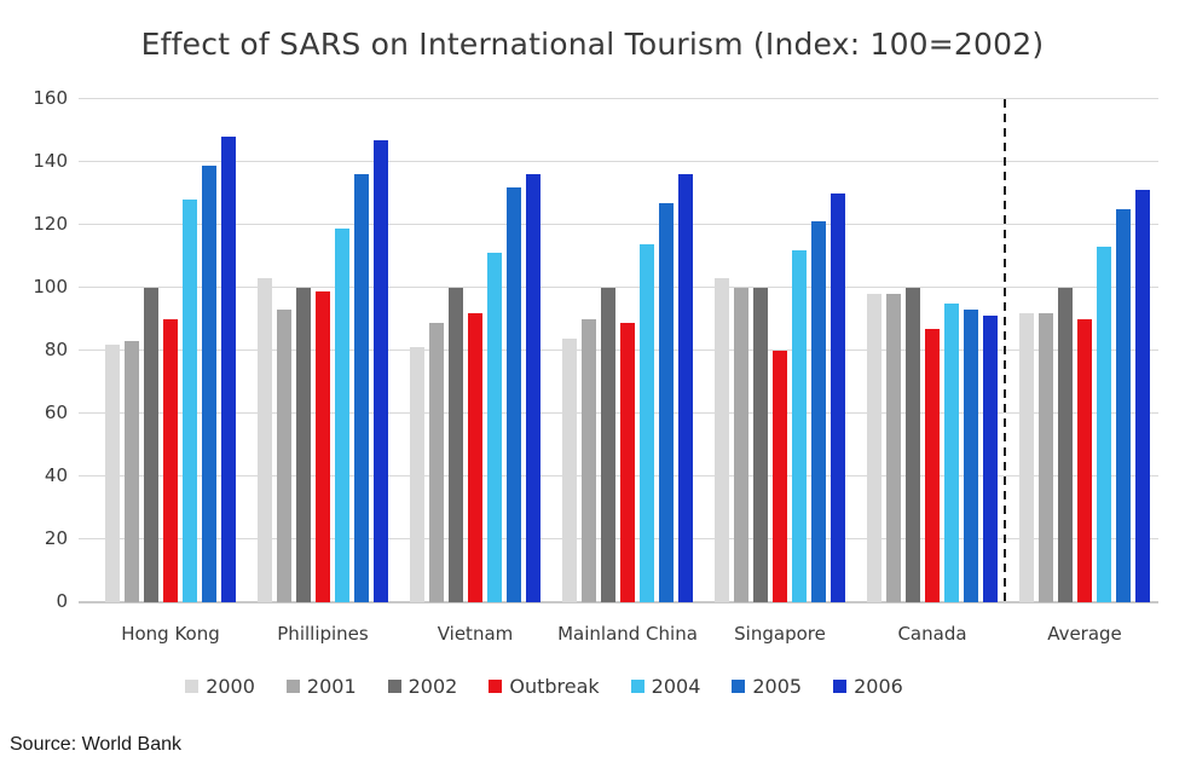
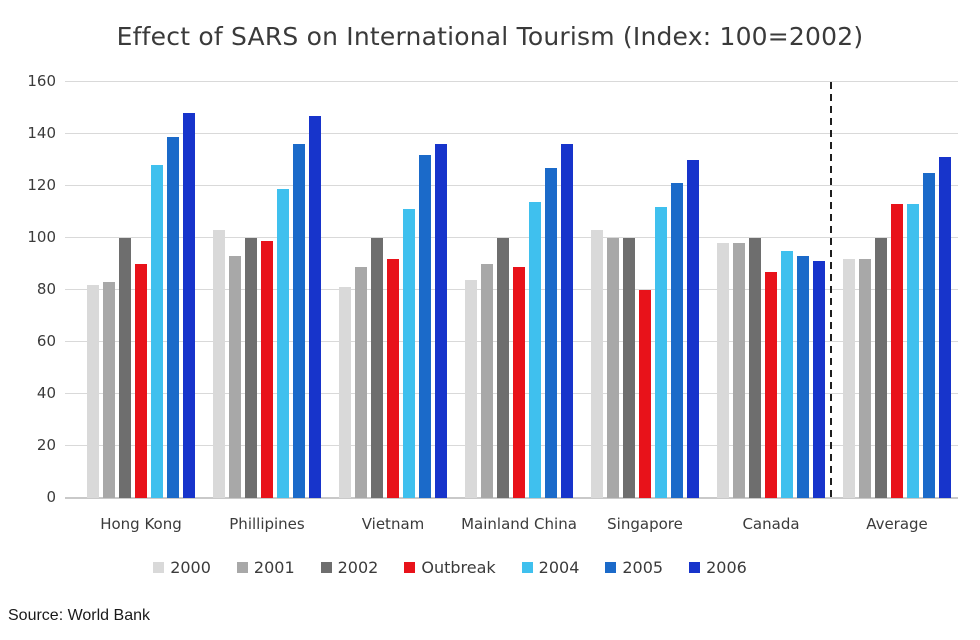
Outbreak/Average: 90 -> 113
